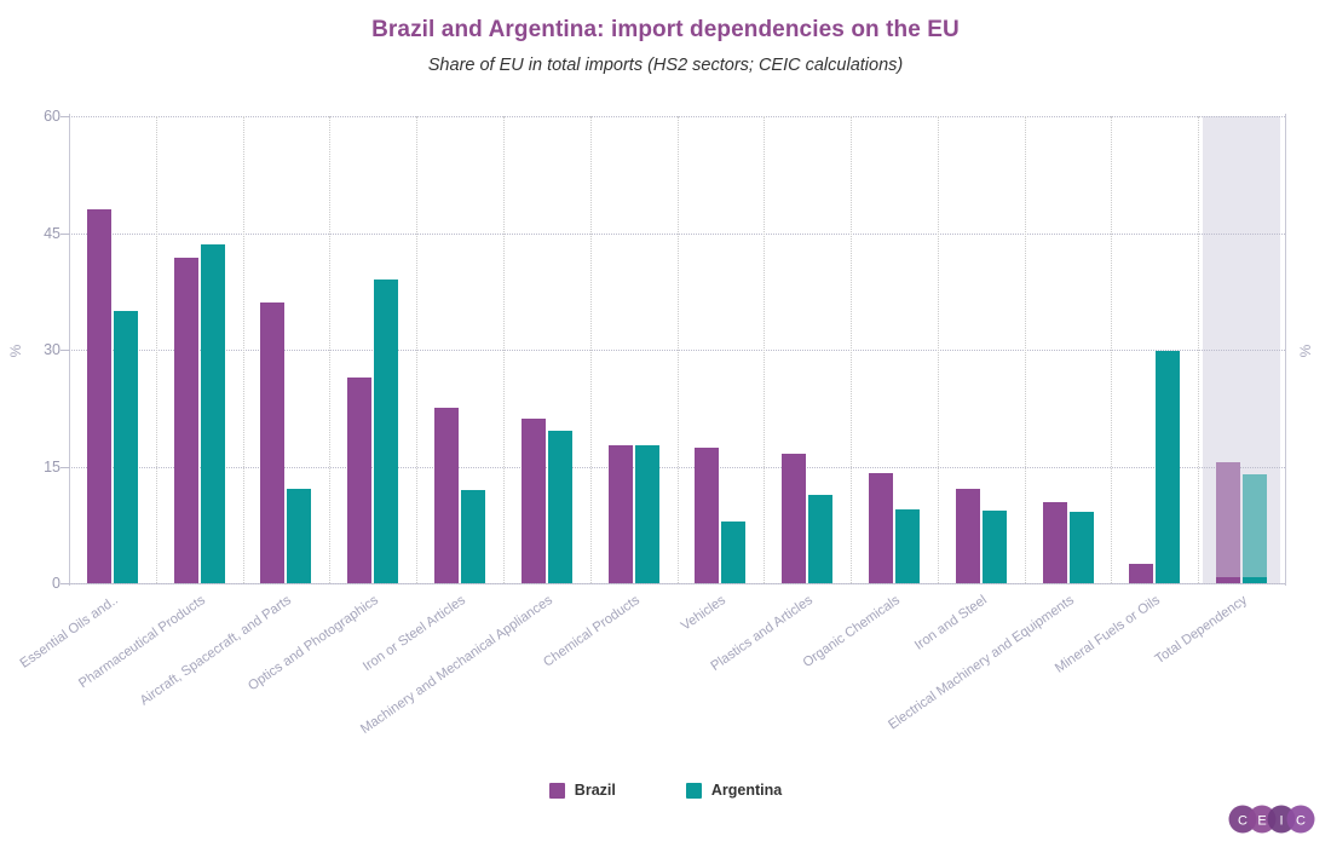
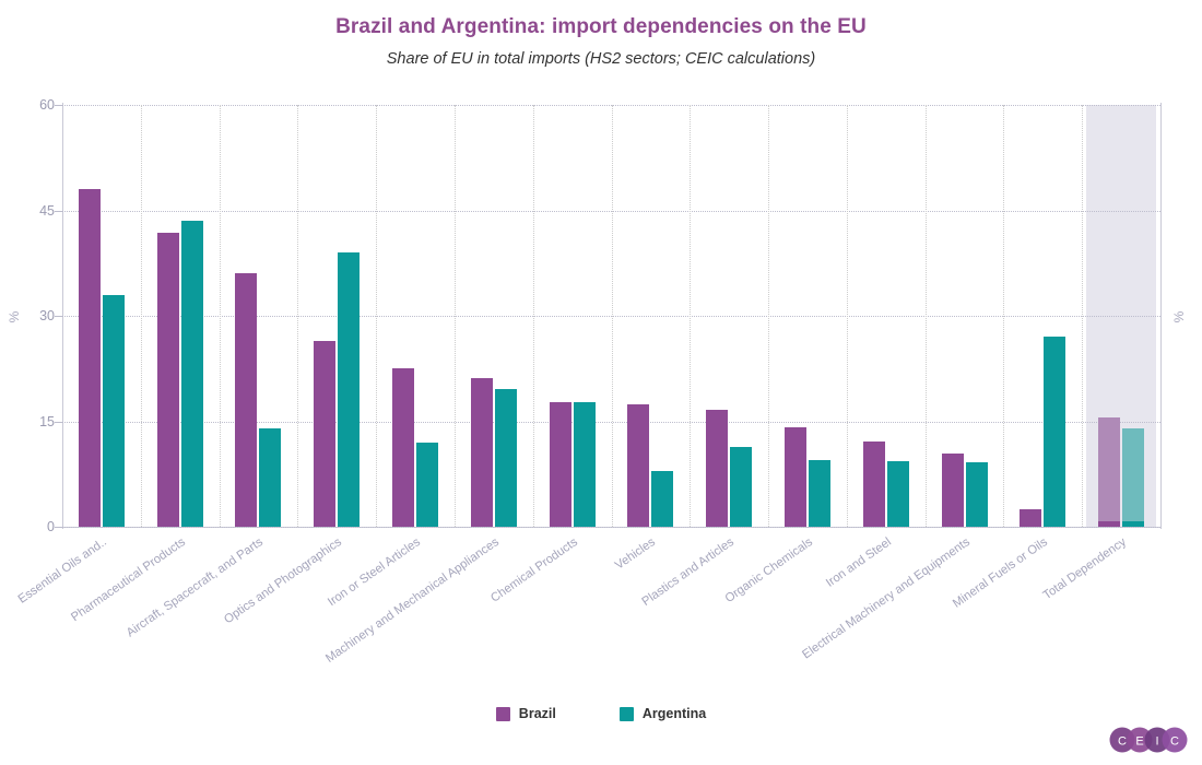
Argentina/Essential Oils and..: 35 -> 33
Argentina/Aircraft, Spacecraft, and Parts: 12 -> 14
Argentina/Mineral Fuels or Oils: 30 -> 27
